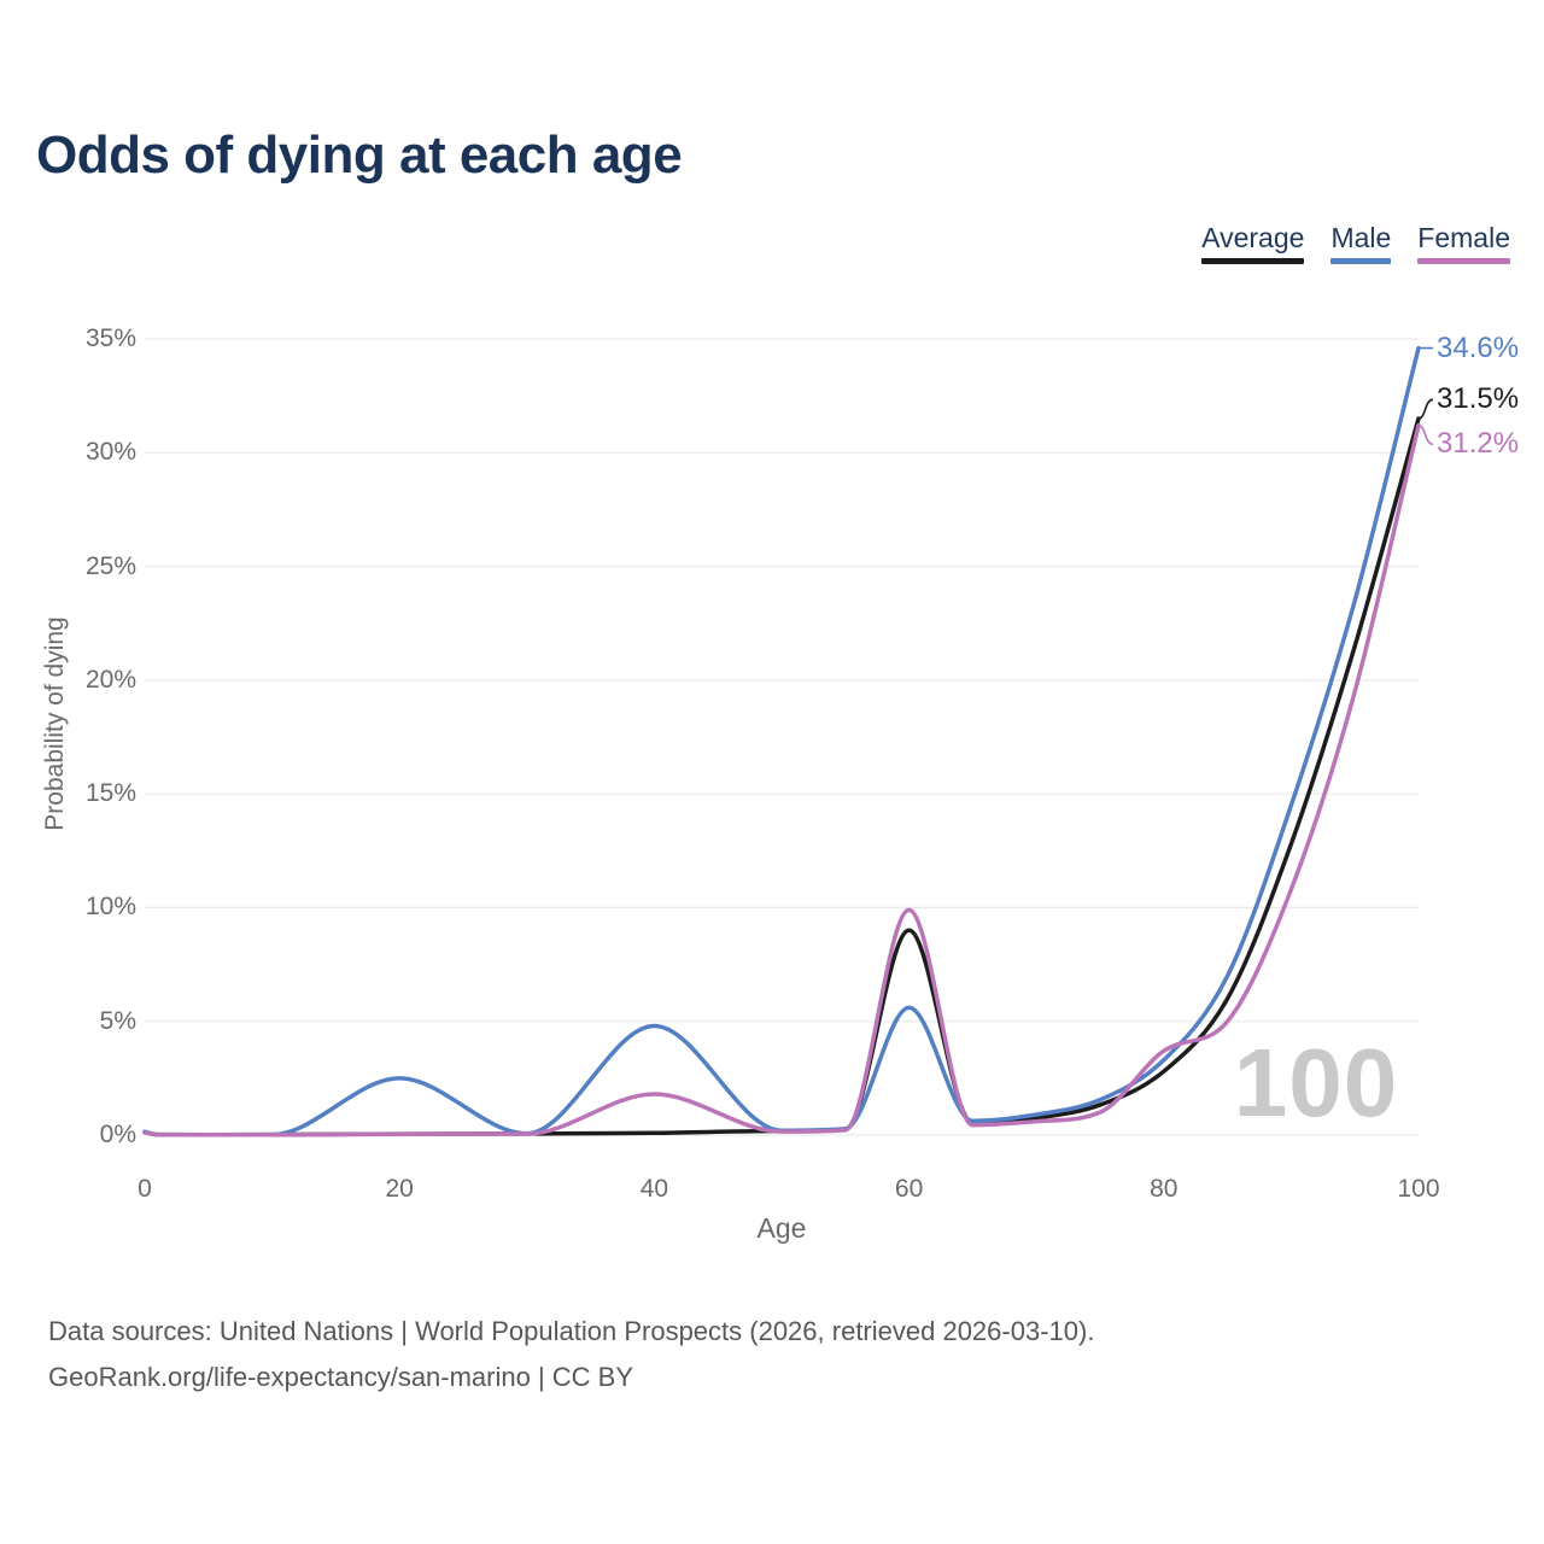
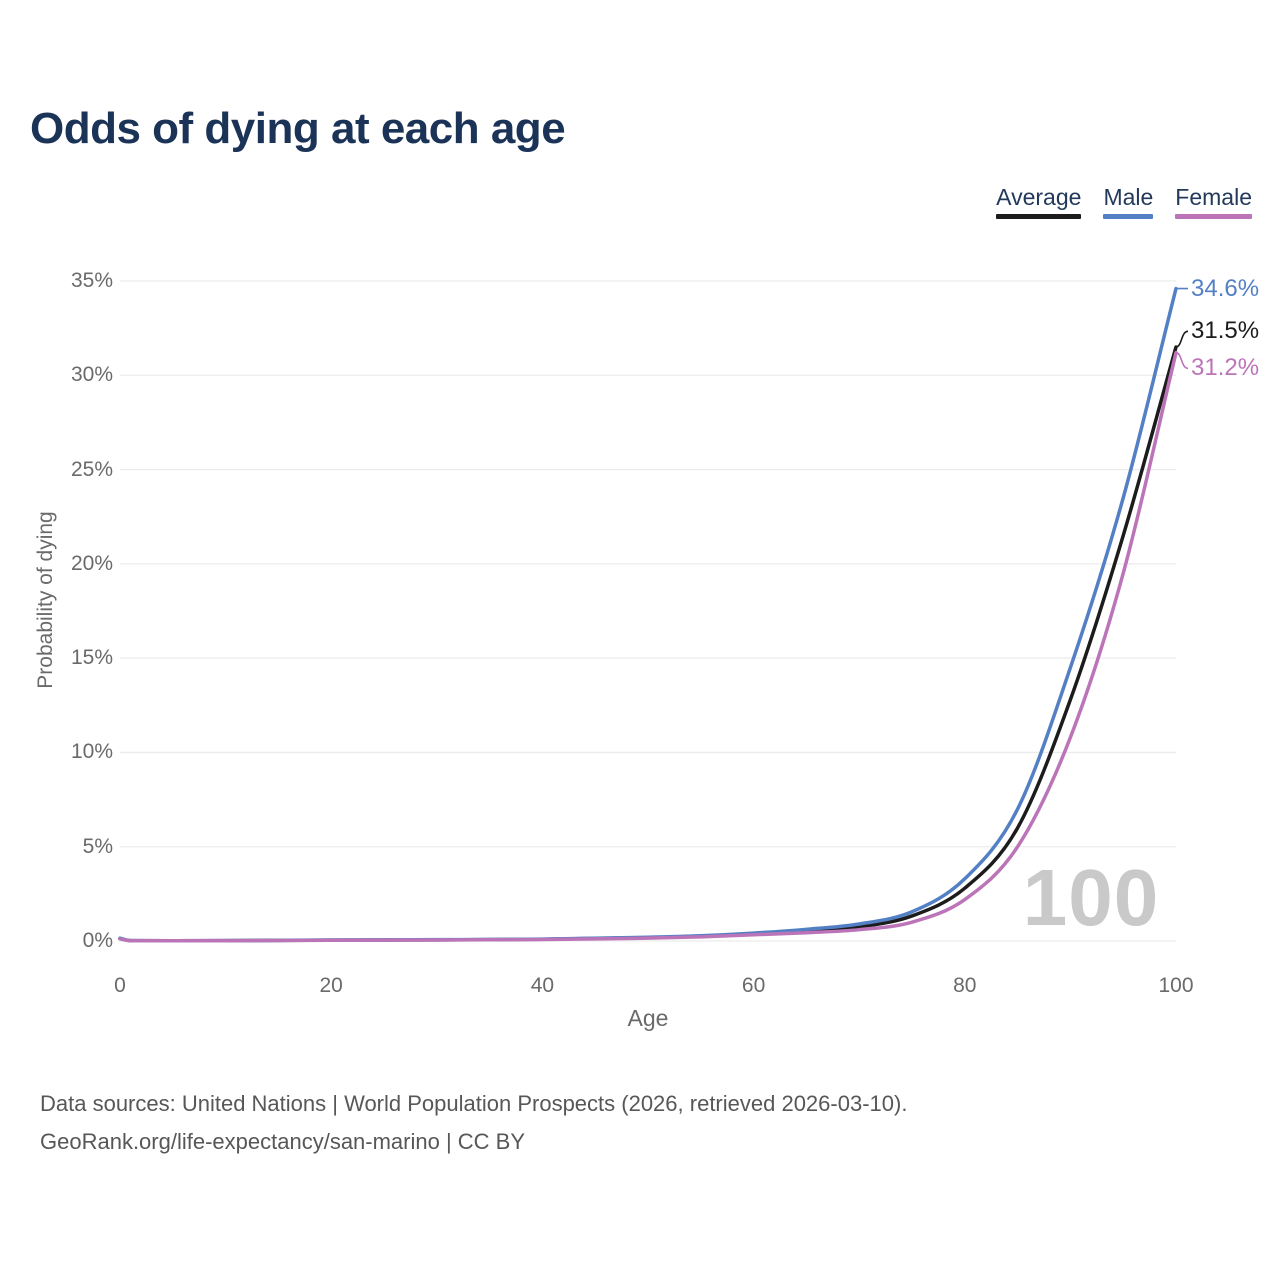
Male/20: 2.5% -> 0.1%
Male/40: 4.8% -> 0.1%
Female/40: 1.8% -> 0.1%
Average/60: 9.0% -> 0.4%
Male/60: 5.6% -> 0.4%
Female/60: 9.9% -> 0.3%
Female/80: 3.7% -> 2.2%
